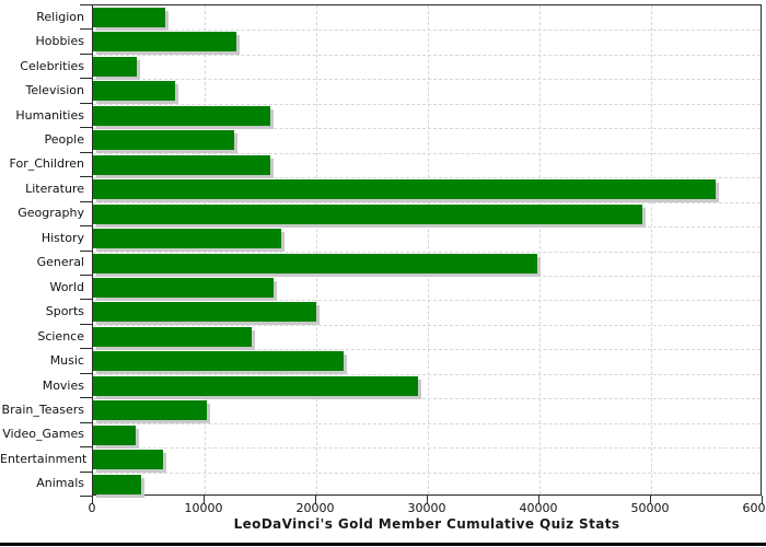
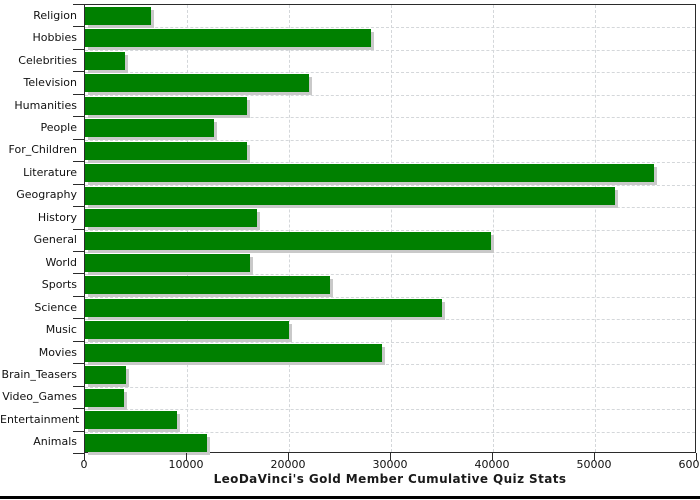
Hobbies: 13000 -> 28000
Television: 7000 -> 22000
Geography: 49000 -> 52000
Sports: 20000 -> 24000
Science: 14000 -> 35000
Music: 22000 -> 20000
Brain_Teasers: 10000 -> 4000
Entertainment: 6000 -> 9000
Animals: 4000 -> 12000
